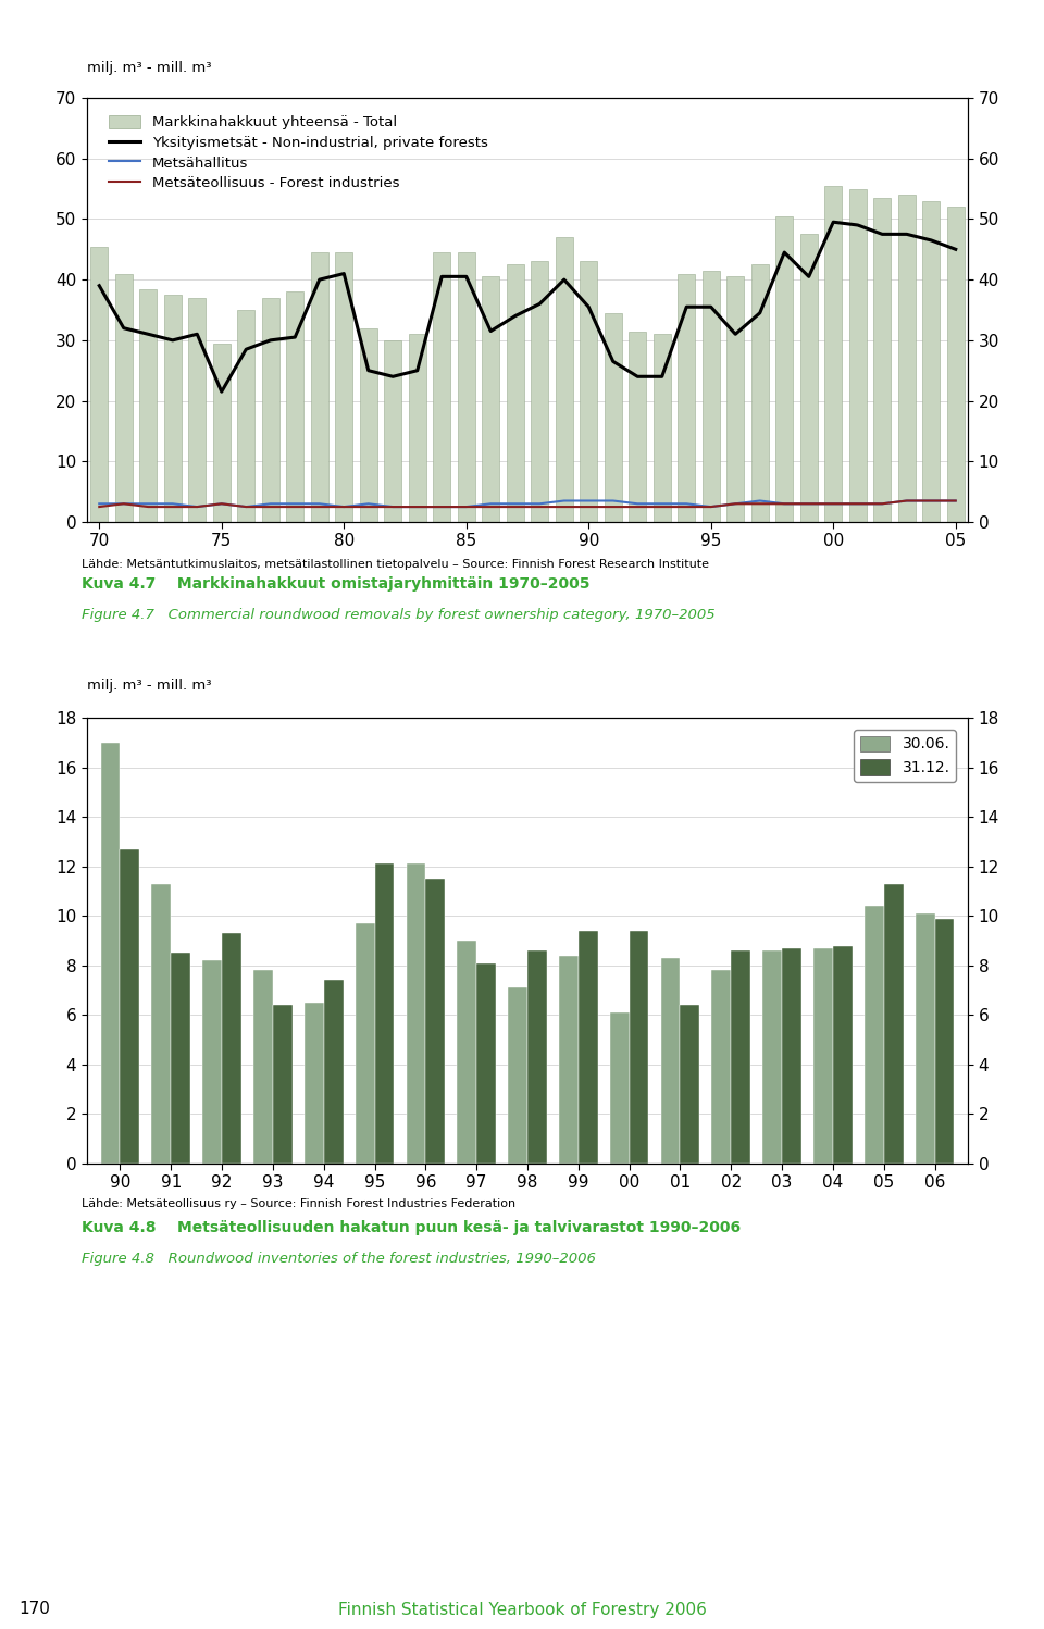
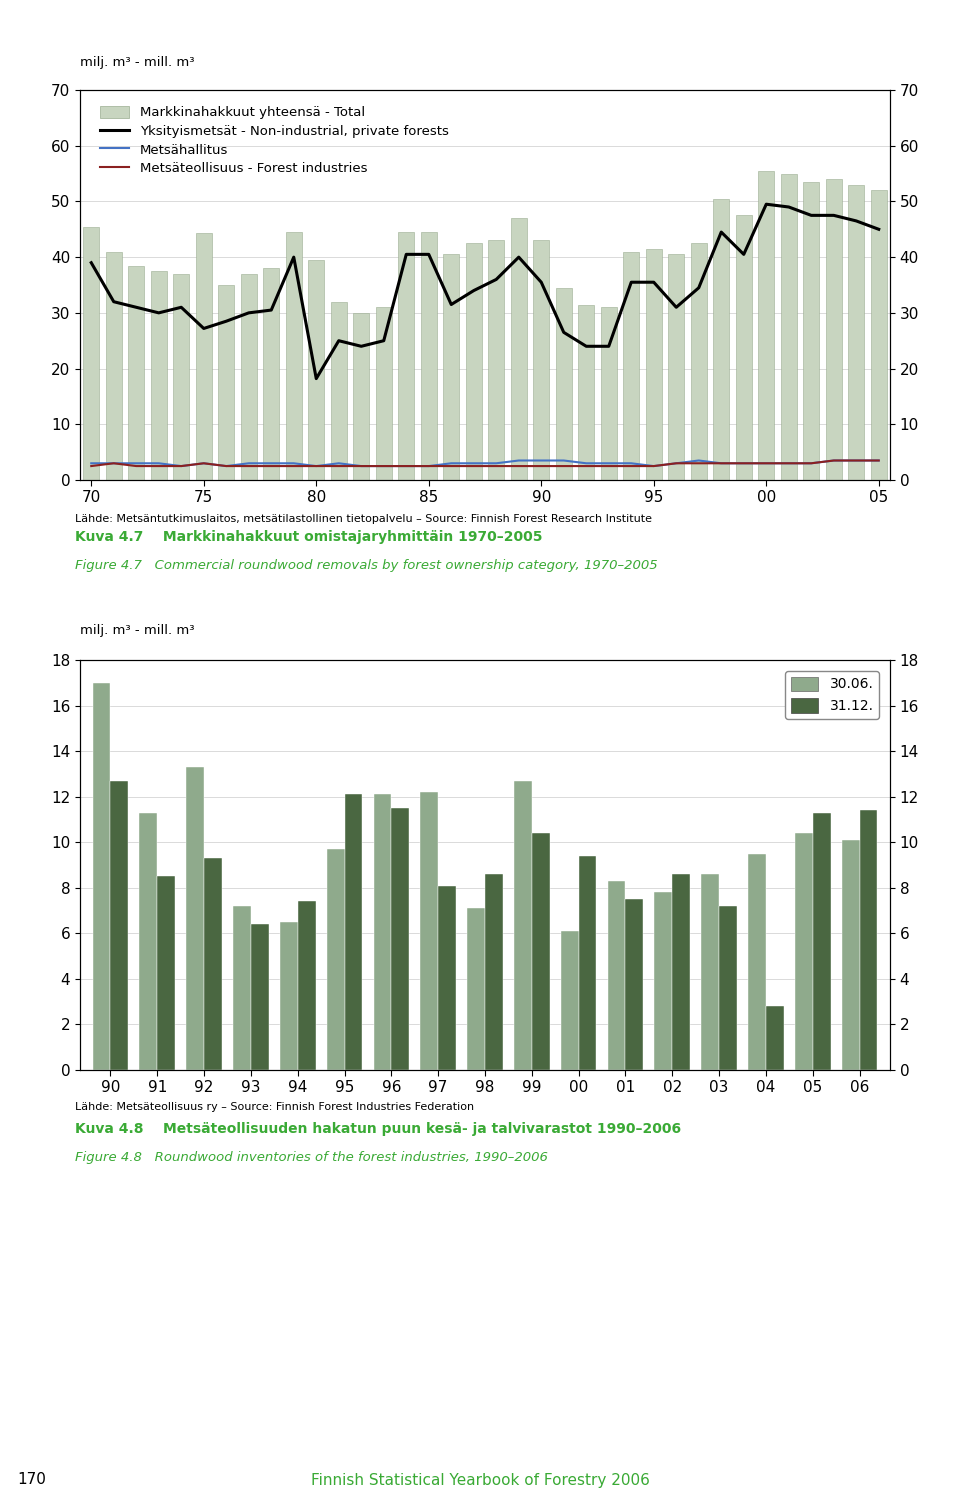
Markkinahakkuut yhteensä - Total/75: 29.5 -> 44.4
Yksityismetsät - Non-industrial, private forests/75: 21.5 -> 27.2
Markkinahakkuut yhteensä - Total/80: 44.5 -> 39.4
Yksityismetsät - Non-industrial, private forests/80: 41.0 -> 18.2
30.06./92: 8.2 -> 13.3
30.06./93: 7.8 -> 7.2
30.06./97: 9.0 -> 12.2
30.06./99: 8.4 -> 12.7
31.12./99: 9.4 -> 10.4
31.12./01: 6.4 -> 7.5
31.12./03: 8.7 -> 7.2
30.06./04: 8.7 -> 9.5
31.12./04: 8.8 -> 2.8
31.12./06: 9.9 -> 11.4
